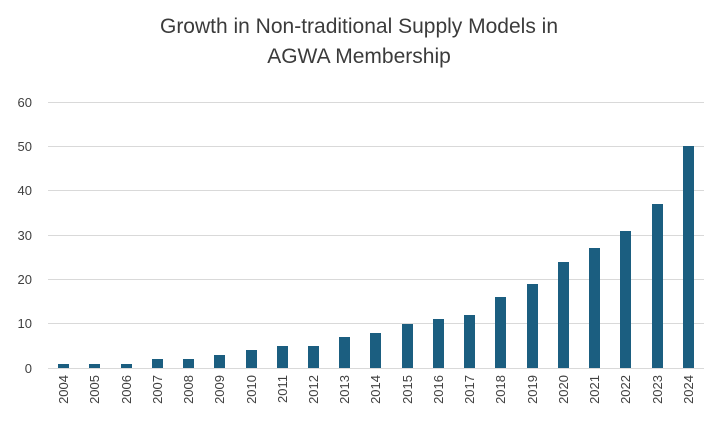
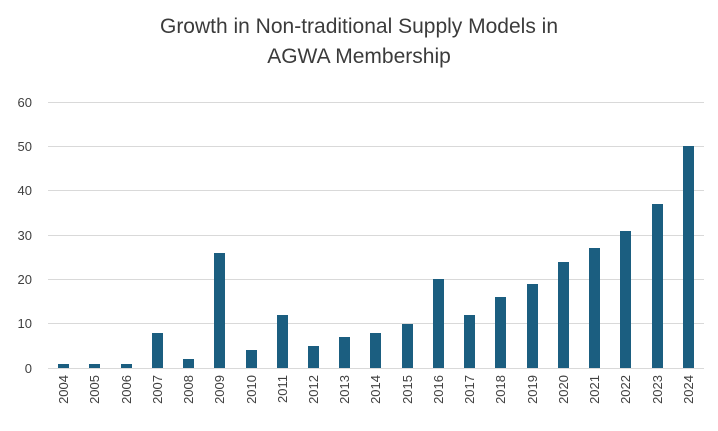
2007: 2 -> 8
2009: 3 -> 26
2011: 5 -> 12
2016: 11 -> 20
